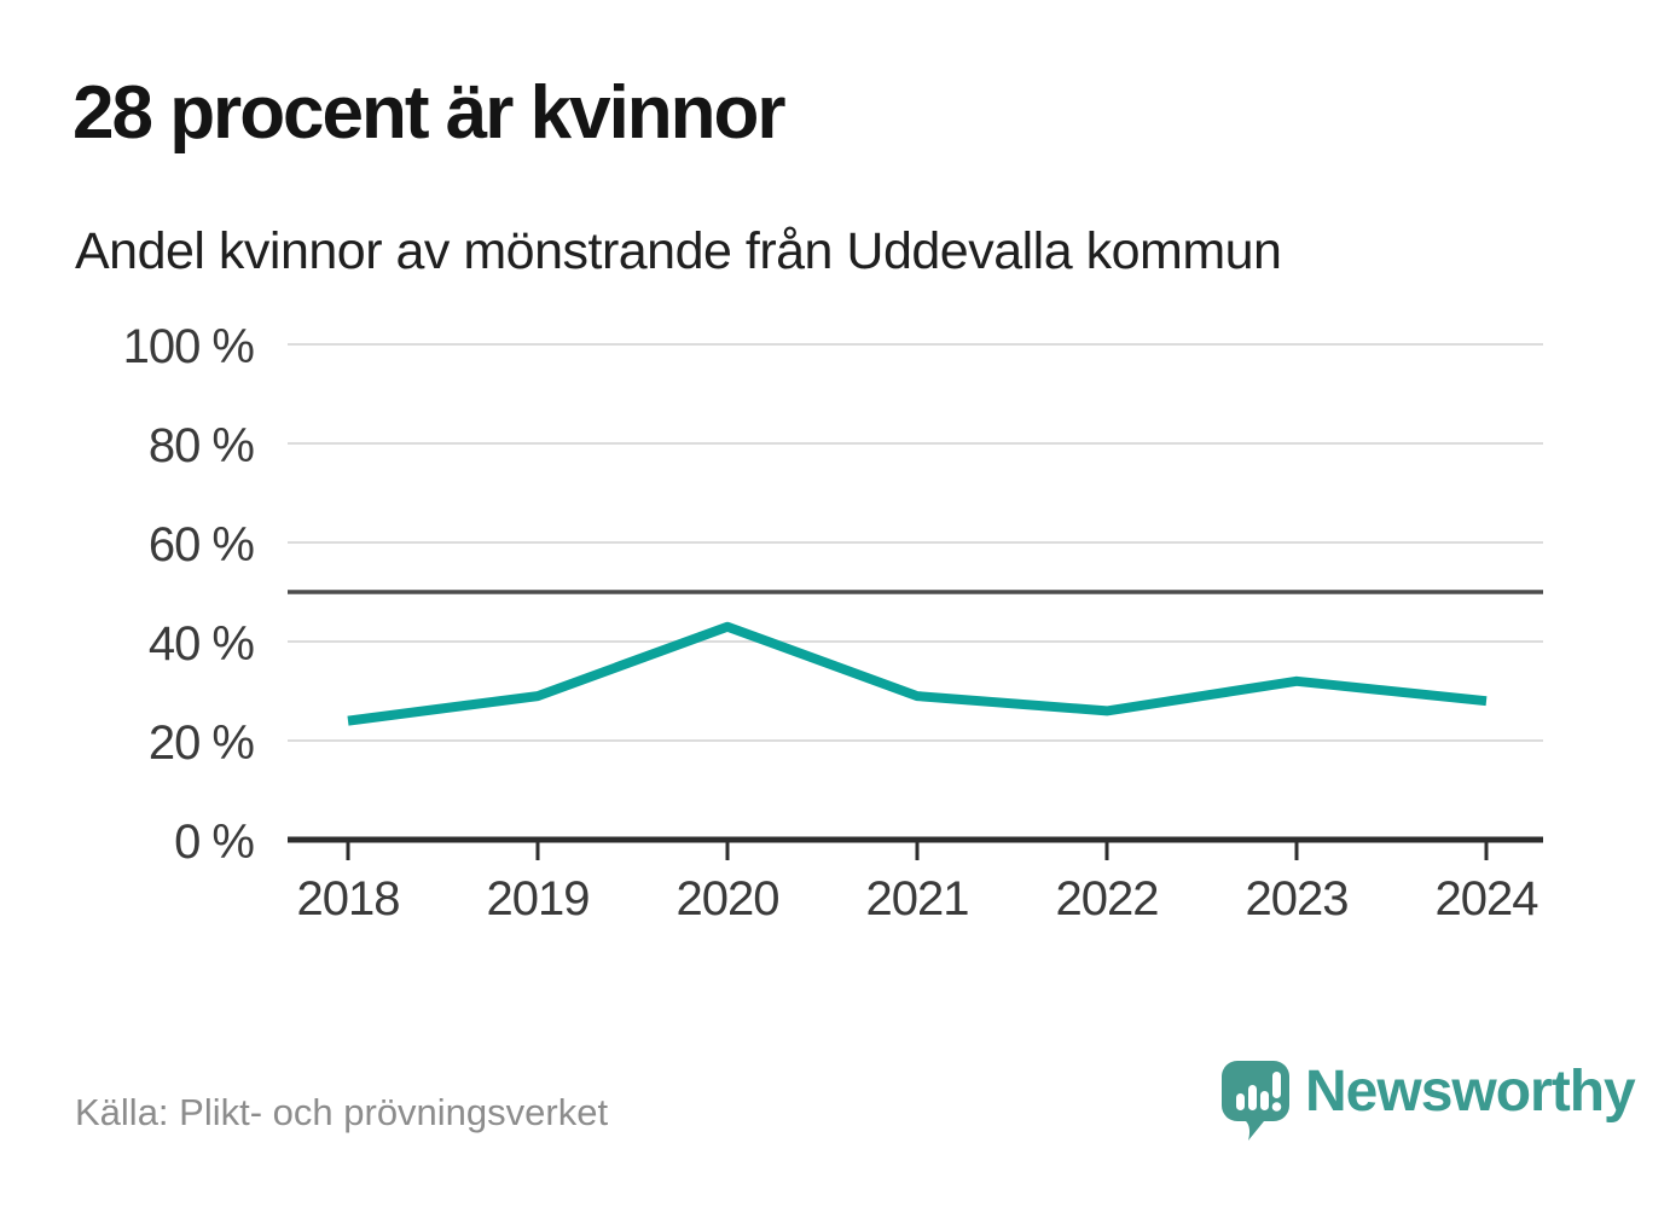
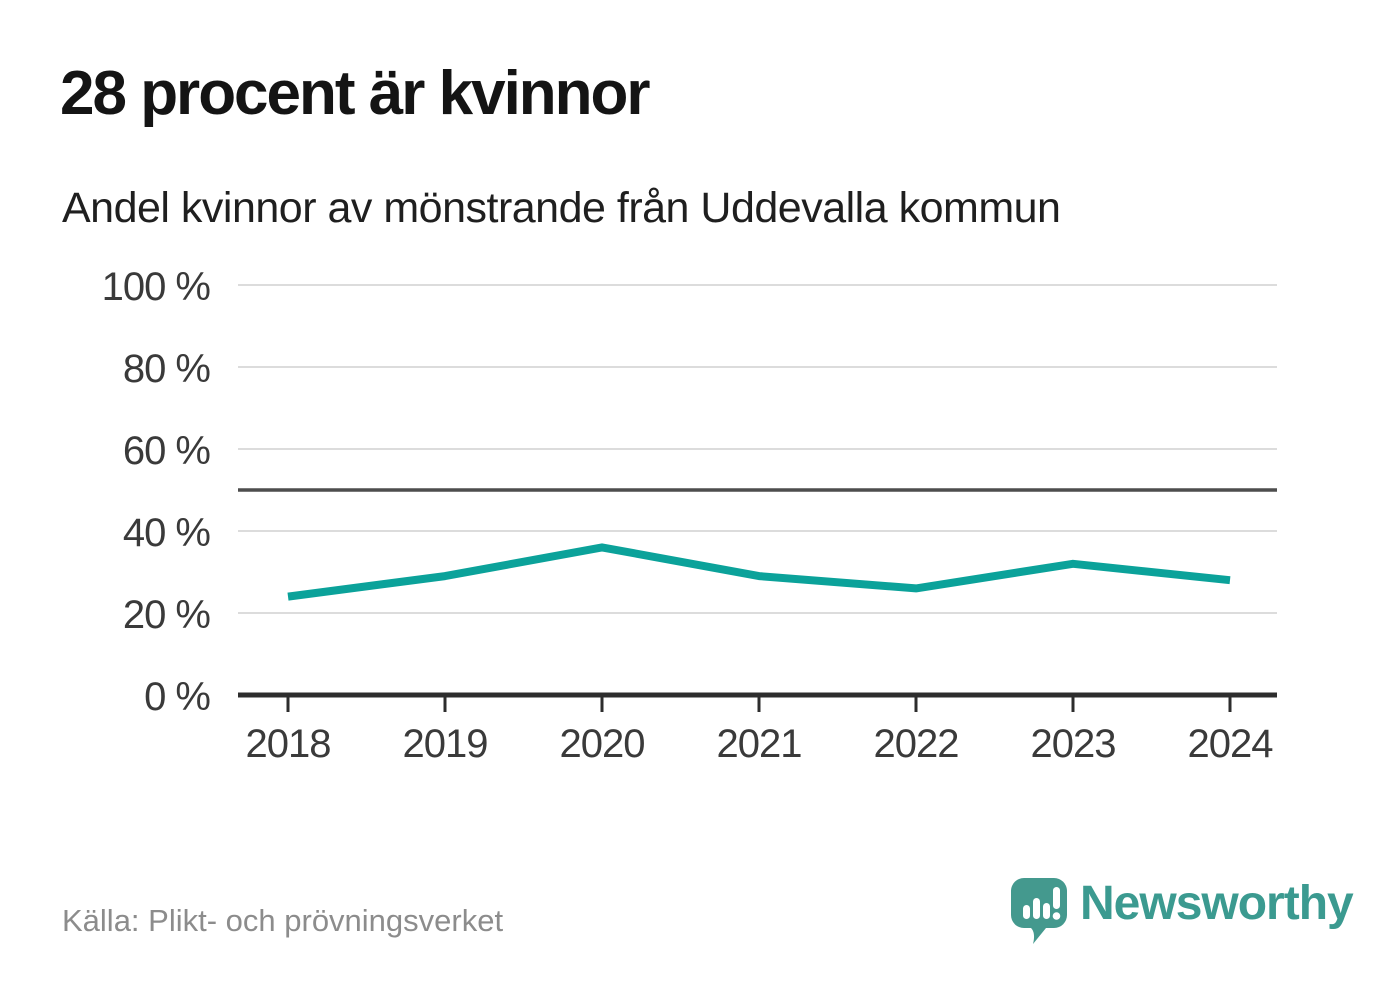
2020: 43% -> 36%
